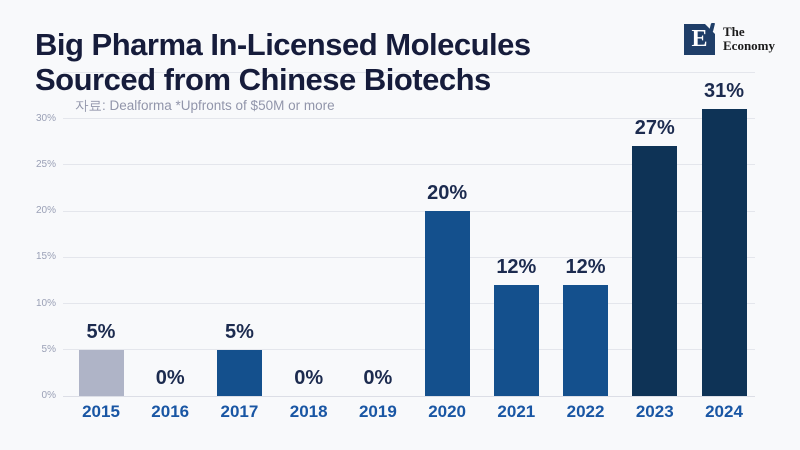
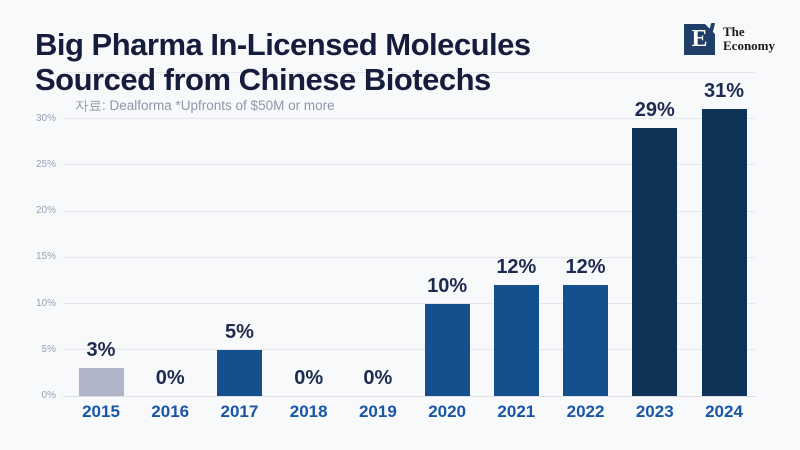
2015: 5% -> 3%
2020: 20% -> 10%
2023: 27% -> 29%
